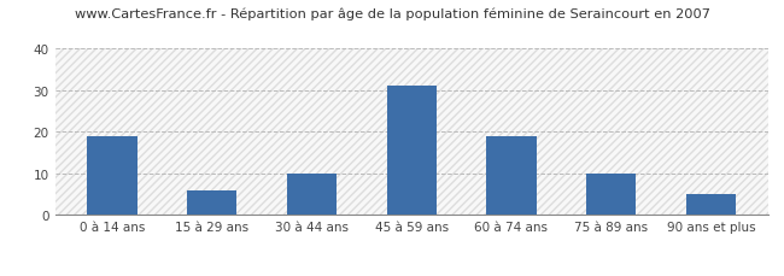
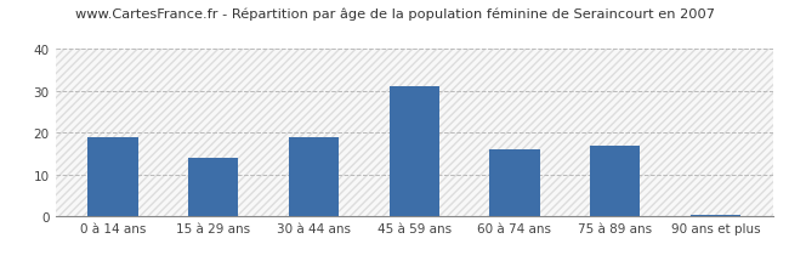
15 à 29 ans: 6.0 -> 14.0
30 à 44 ans: 10.0 -> 19.0
60 à 74 ans: 19.0 -> 16.0
75 à 89 ans: 10.0 -> 17.0
90 ans et plus: 5.0 -> 0.4
